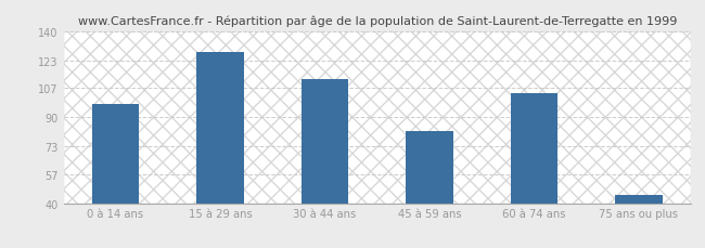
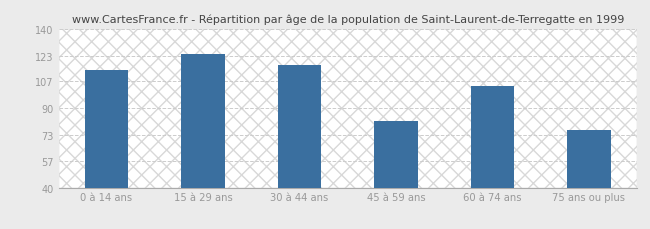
0 à 14 ans: 98 -> 114
15 à 29 ans: 128 -> 124
30 à 44 ans: 112 -> 117
75 ans ou plus: 45 -> 76
